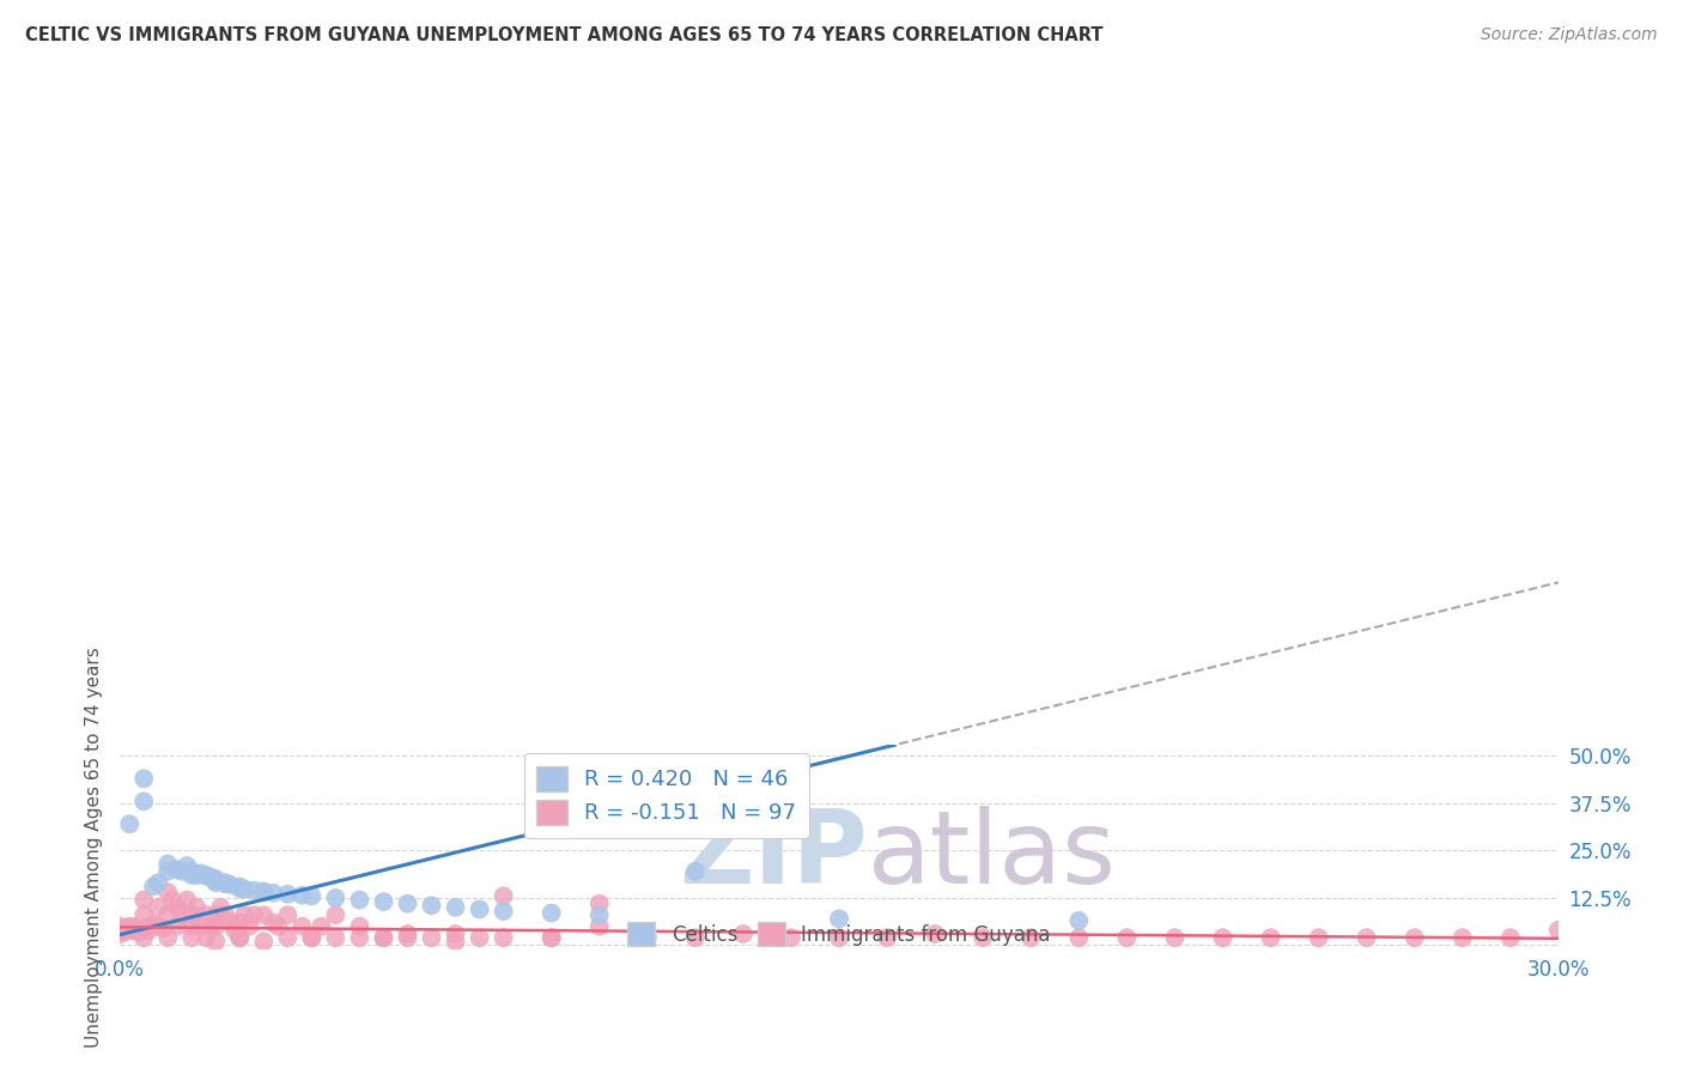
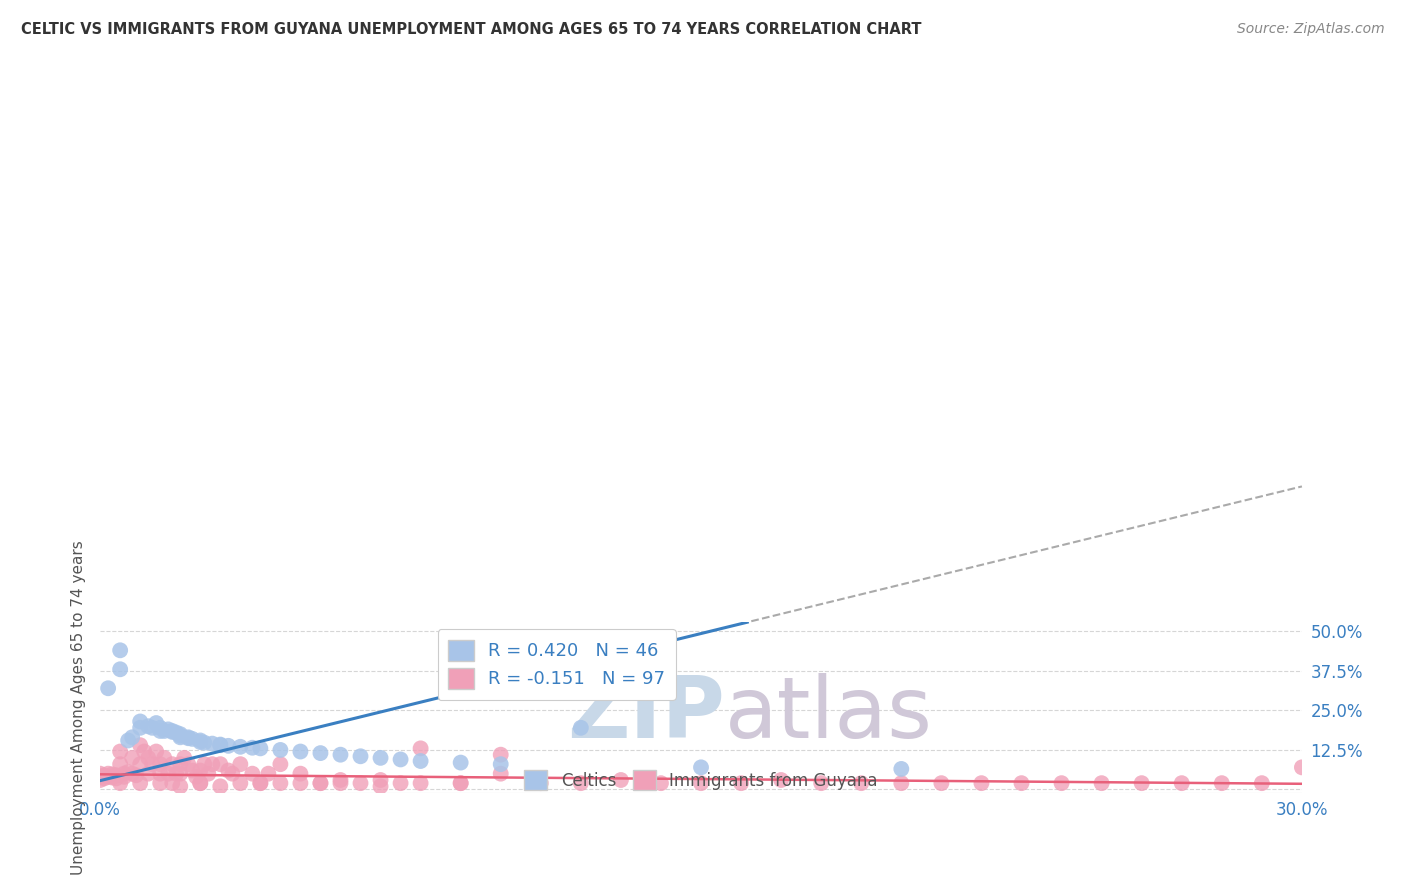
Immigrants from Guyana/30.0%: 4.0% -> 7.0%
